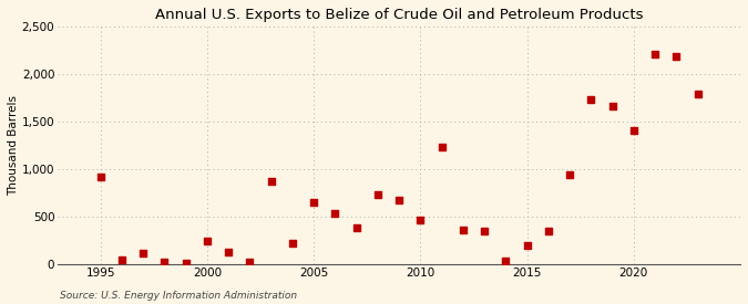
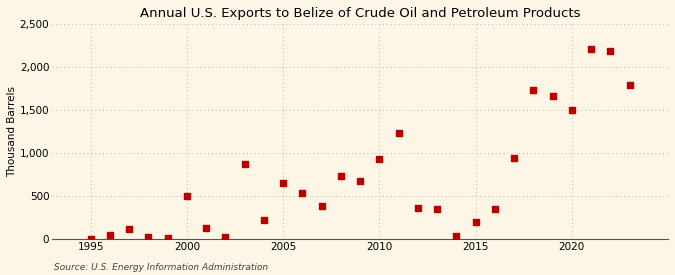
1995: 920 -> 0
2000: 240 -> 500
2010: 460 -> 930
2020: 1,400 -> 1,500
